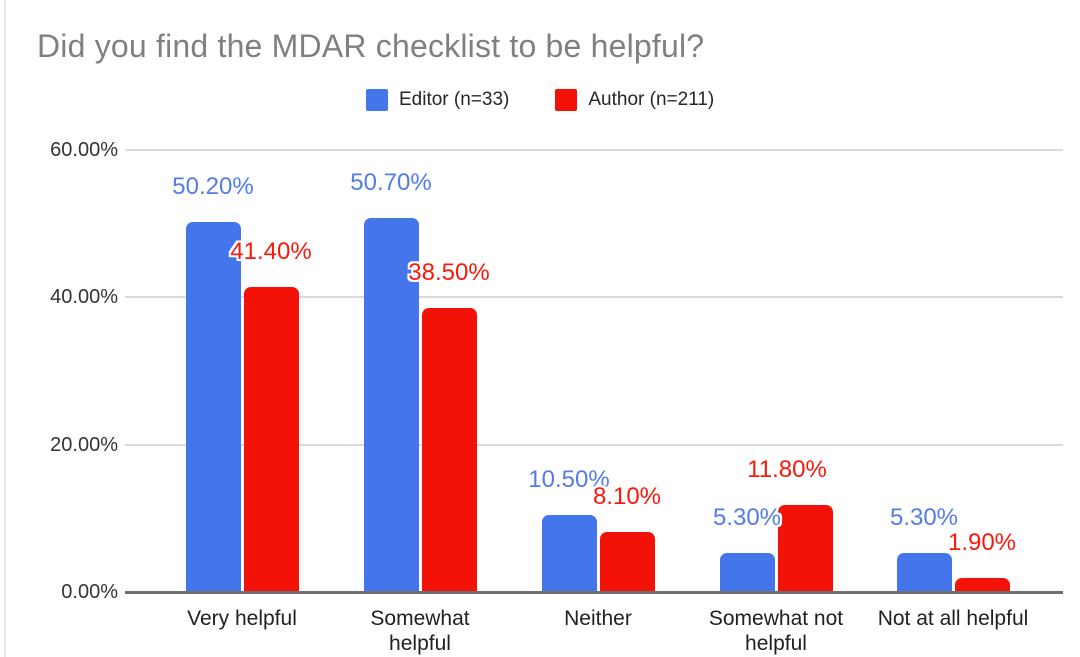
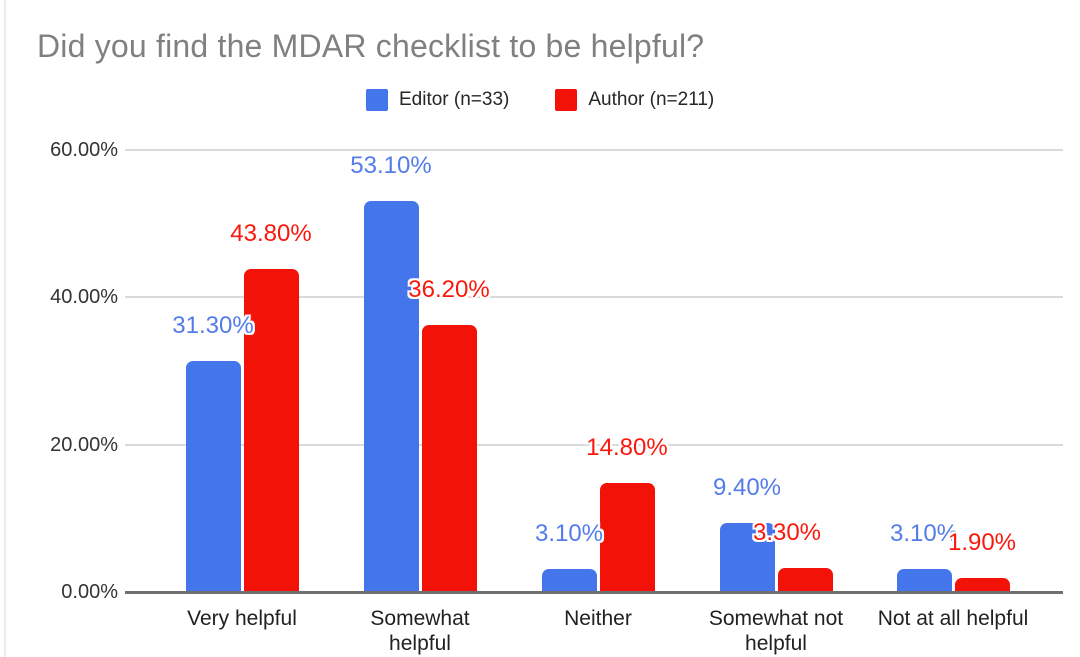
Editor (n=33)/Very helpful: 50.20% -> 31.30%
Author (n=211)/Very helpful: 41.40% -> 43.80%
Editor (n=33)/Somewhat helpful: 50.70% -> 53.10%
Author (n=211)/Somewhat helpful: 38.50% -> 36.20%
Editor (n=33)/Neither: 10.50% -> 3.10%
Author (n=211)/Neither: 8.10% -> 14.80%
Editor (n=33)/Somewhat not helpful: 5.30% -> 9.40%
Author (n=211)/Somewhat not helpful: 11.80% -> 3.30%
Editor (n=33)/Not at all helpful: 5.30% -> 3.10%
